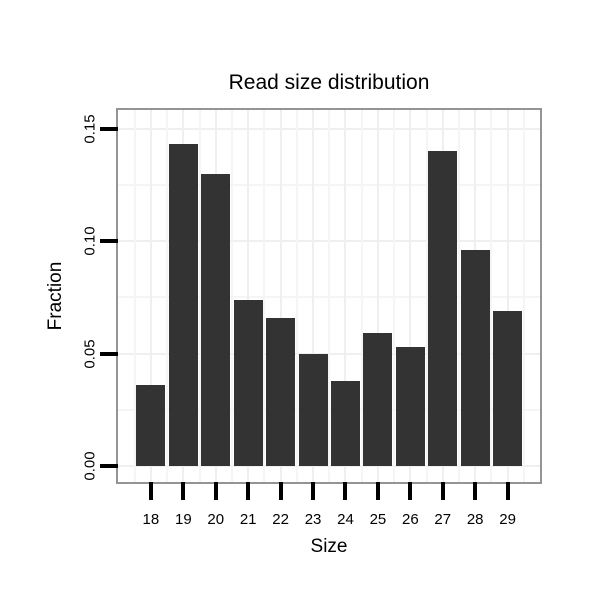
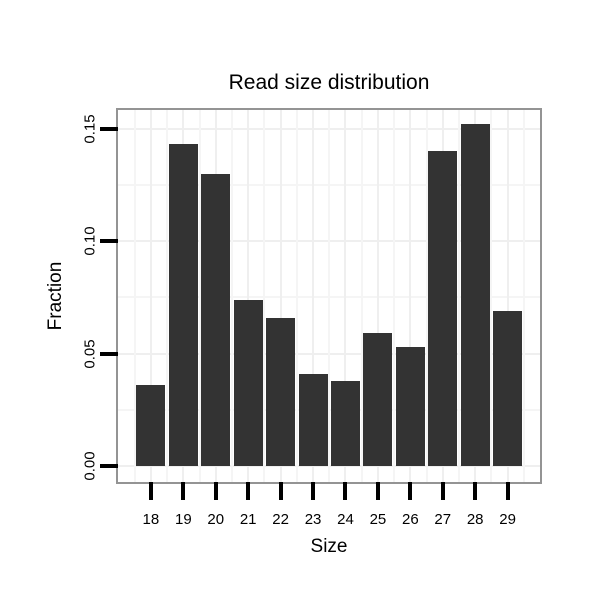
23: 0.050 -> 0.041
28: 0.096 -> 0.152
